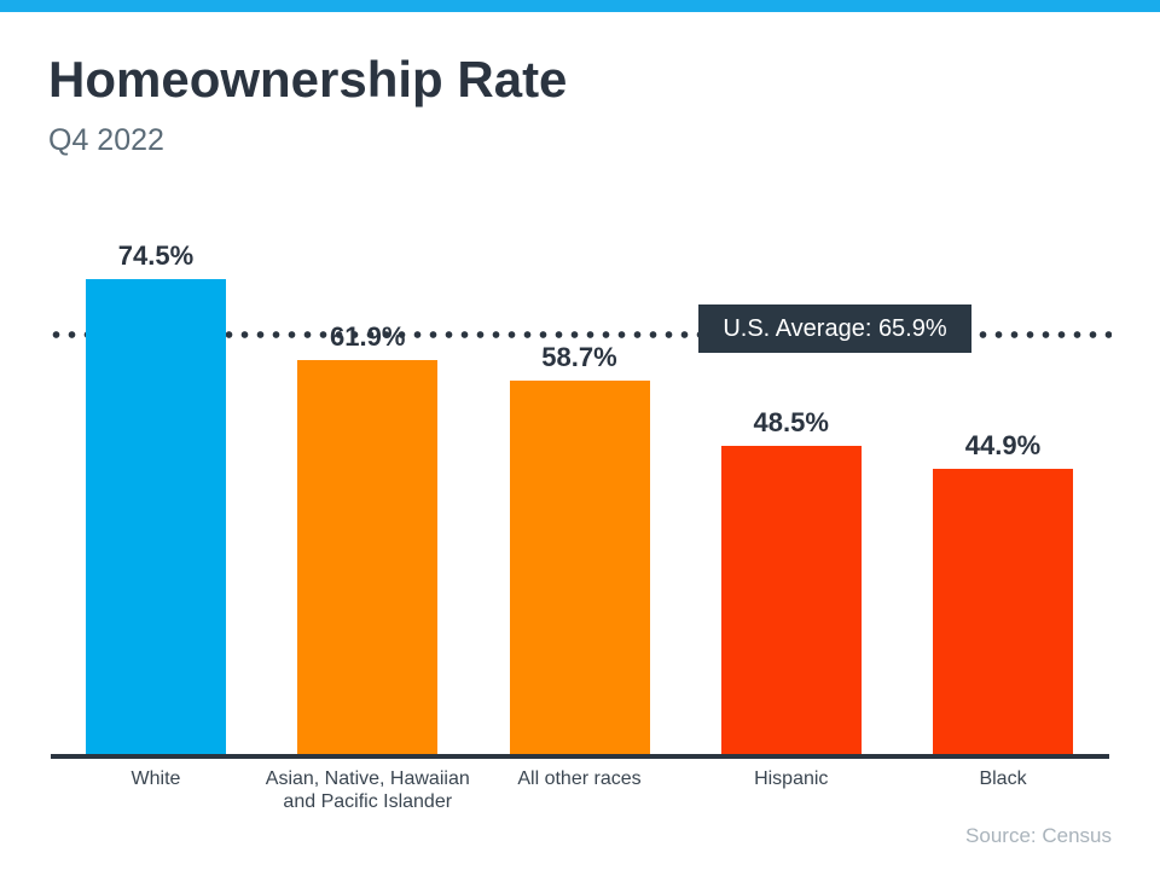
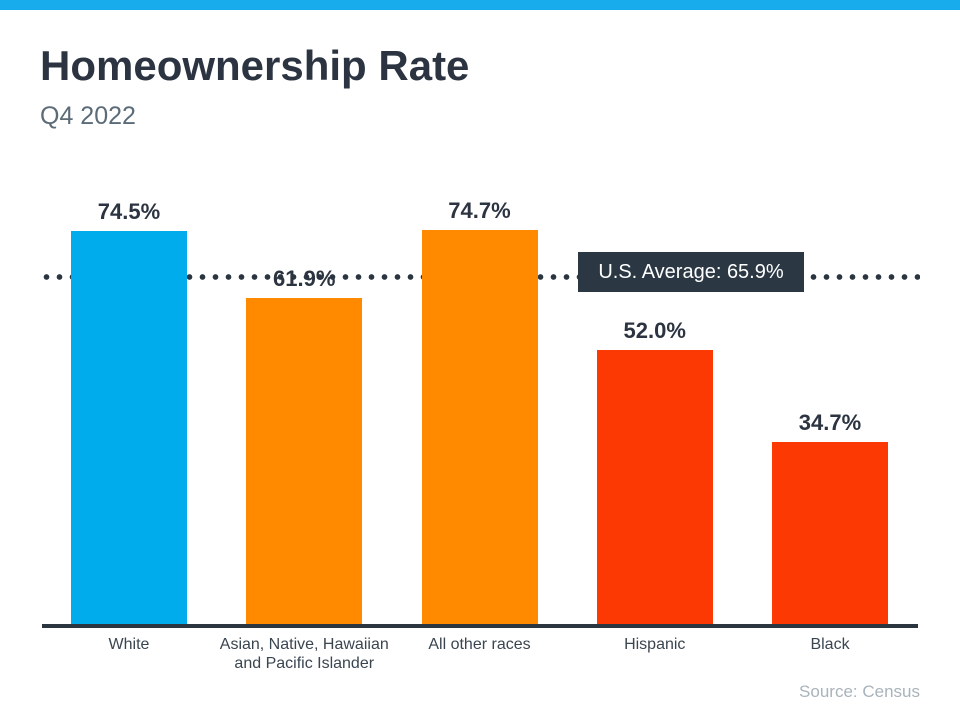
All other races: 58.7% -> 74.7%
Hispanic: 48.5% -> 52.0%
Black: 44.9% -> 34.7%
